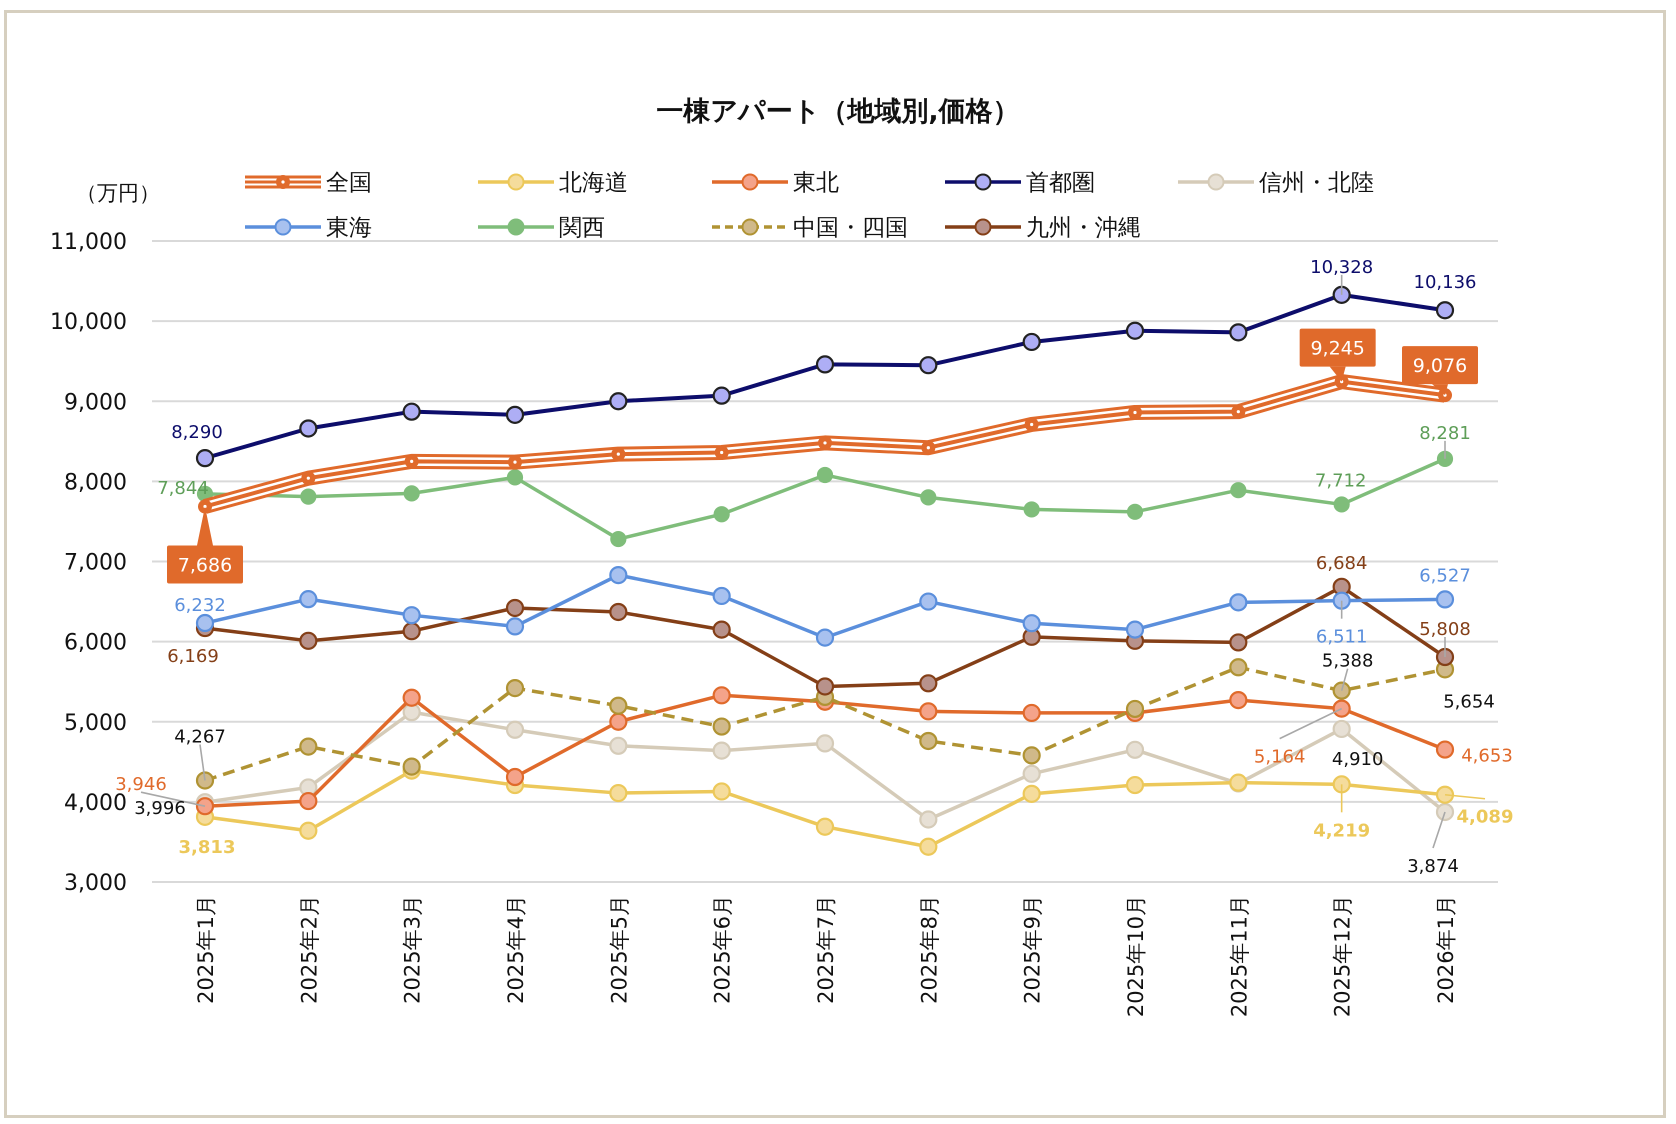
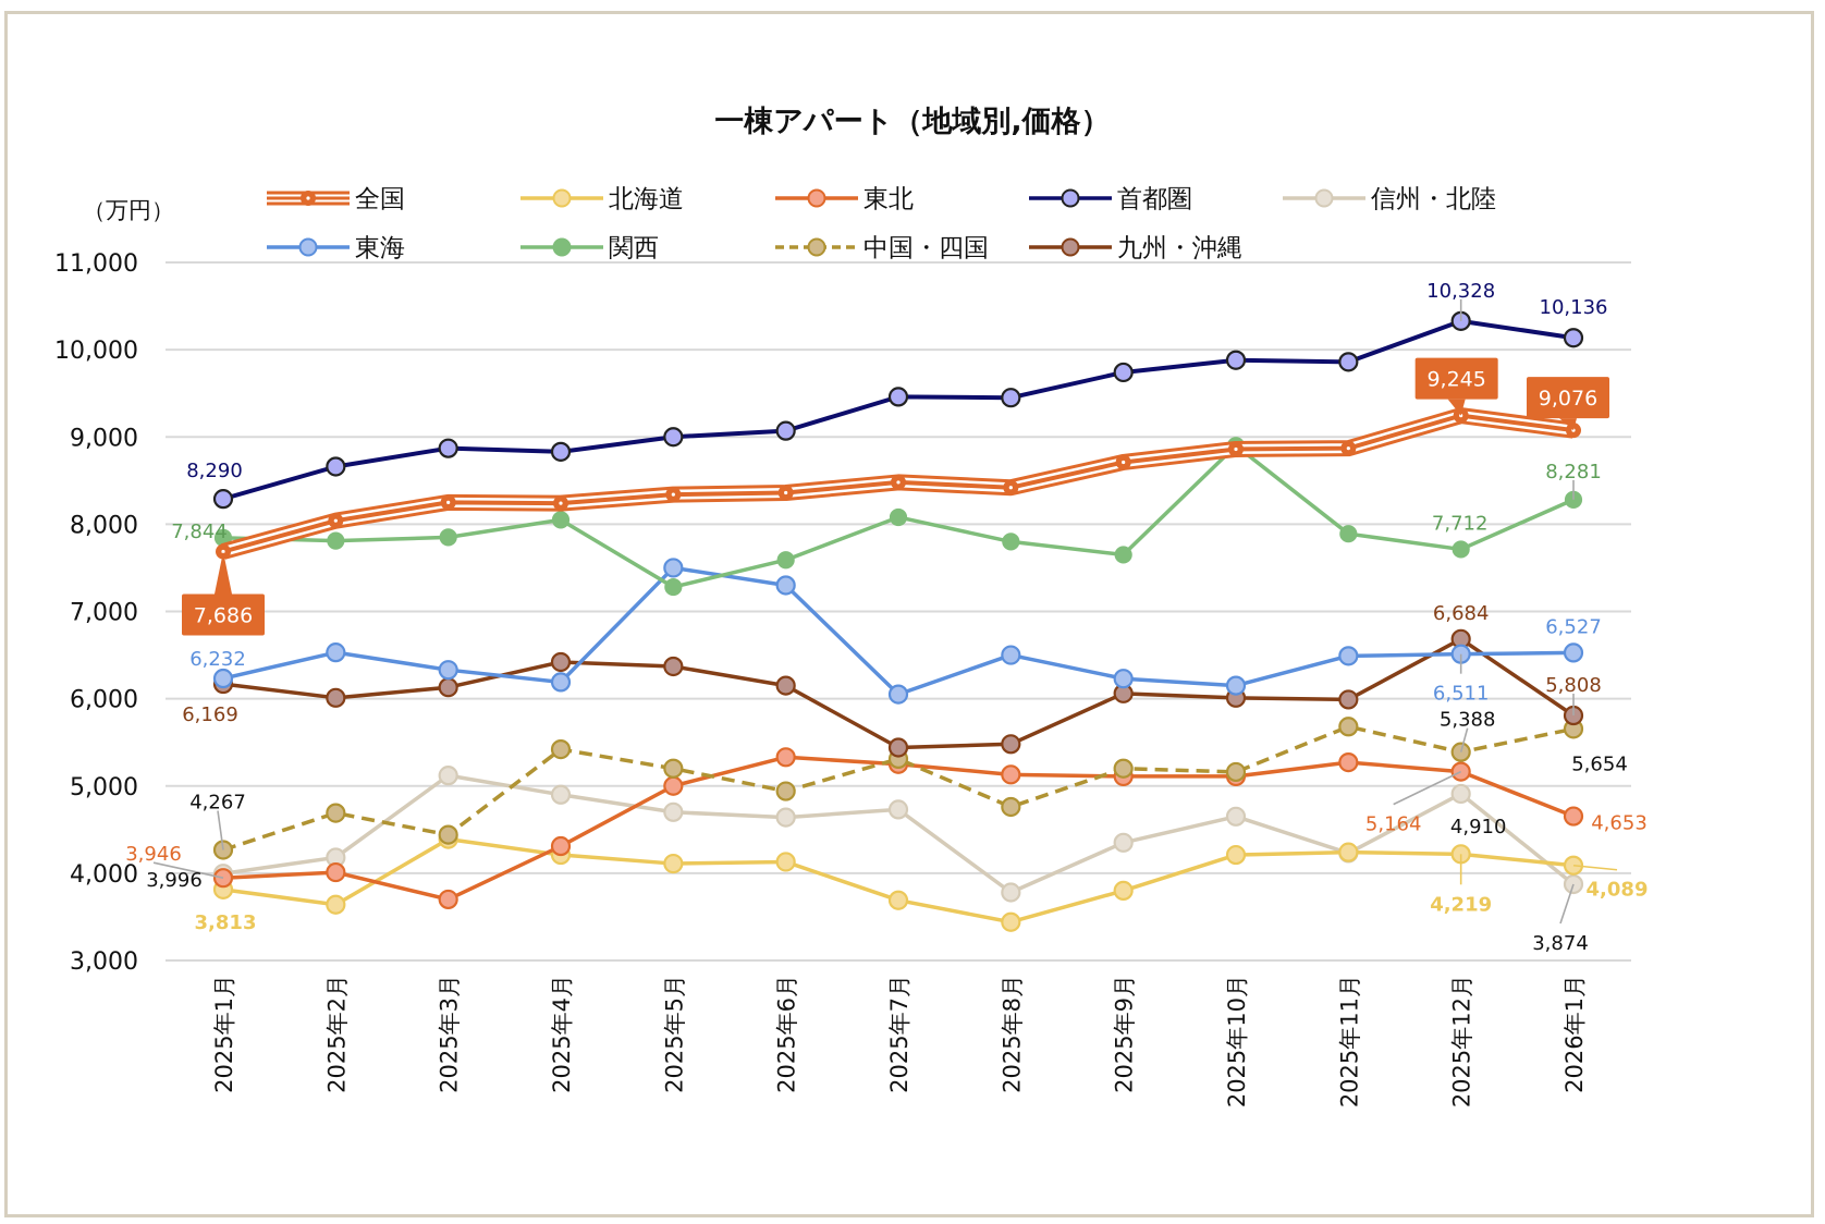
東北/2025年3月: 5300 -> 3700
東海/2025年5月: 6800 -> 7500
東海/2025年6月: 6600 -> 7300
北海道/2025年9月: 4100 -> 3800
中国・四国/2025年9月: 4600 -> 5200
関西/2025年10月: 7600 -> 8900
